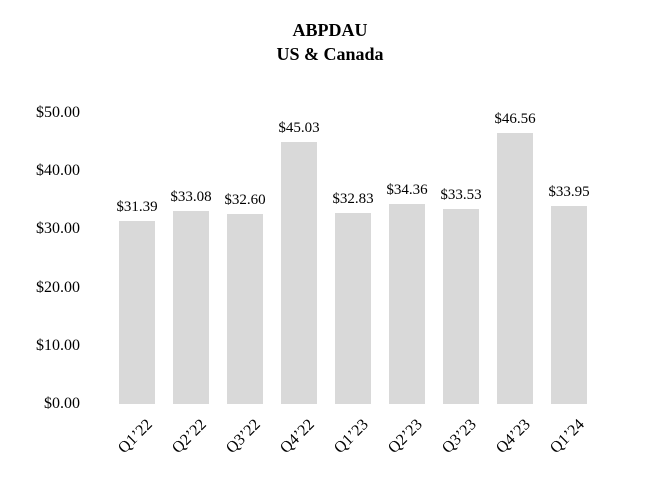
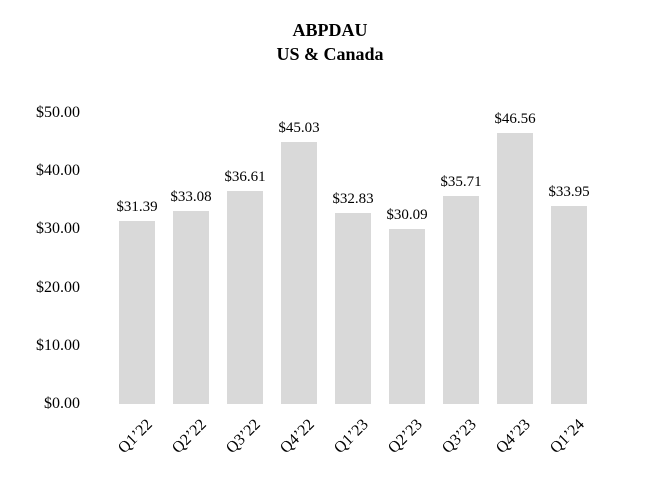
Q3’22: $32.60 -> $36.61
Q2’23: $34.36 -> $30.09
Q3’23: $33.53 -> $35.71
